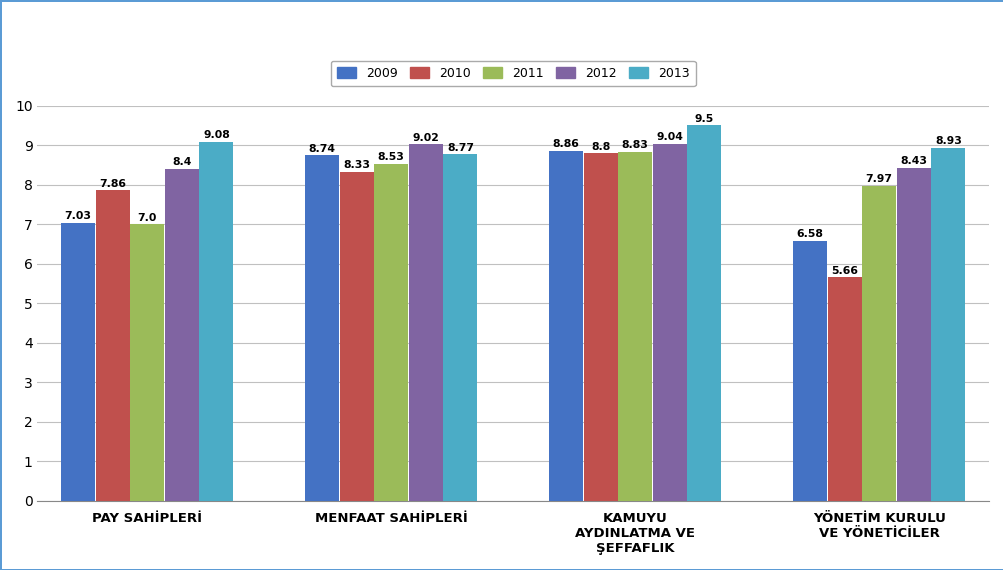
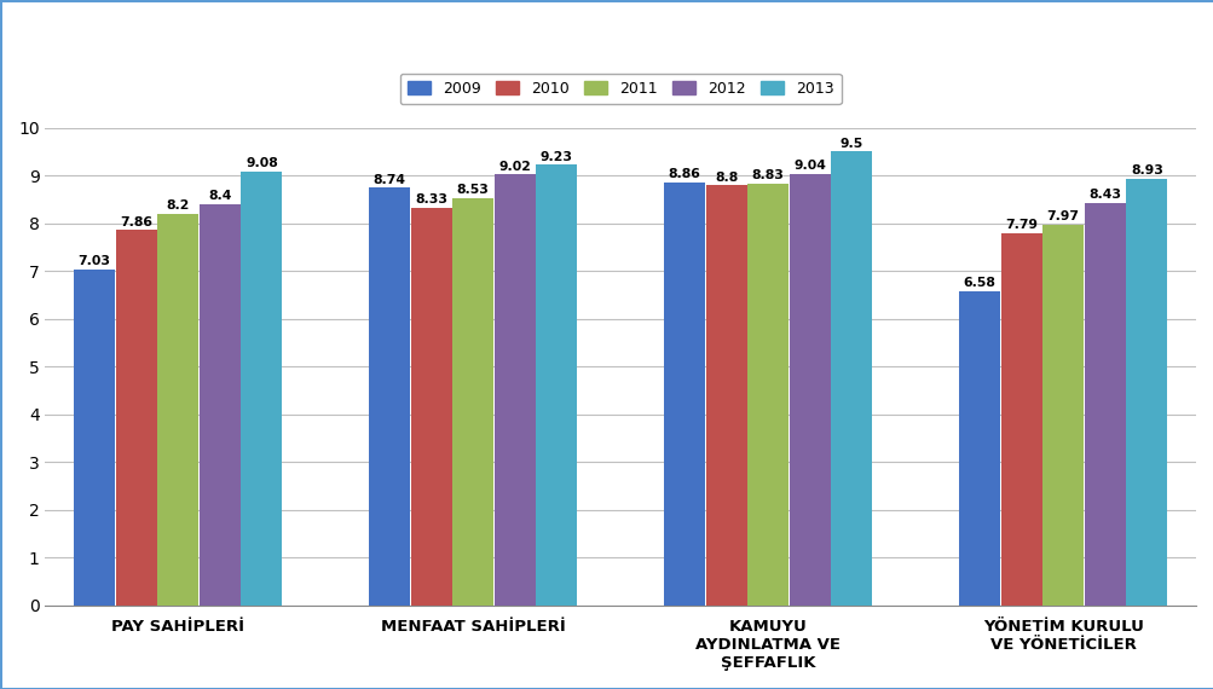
2011/PAY SAHİPLERİ: 7.0 -> 8.2
2013/MENFAAT SAHİPLERİ: 8.77 -> 9.23
2010/YÖNETİM KURULU VE YÖNETİCİLER: 5.66 -> 7.79
